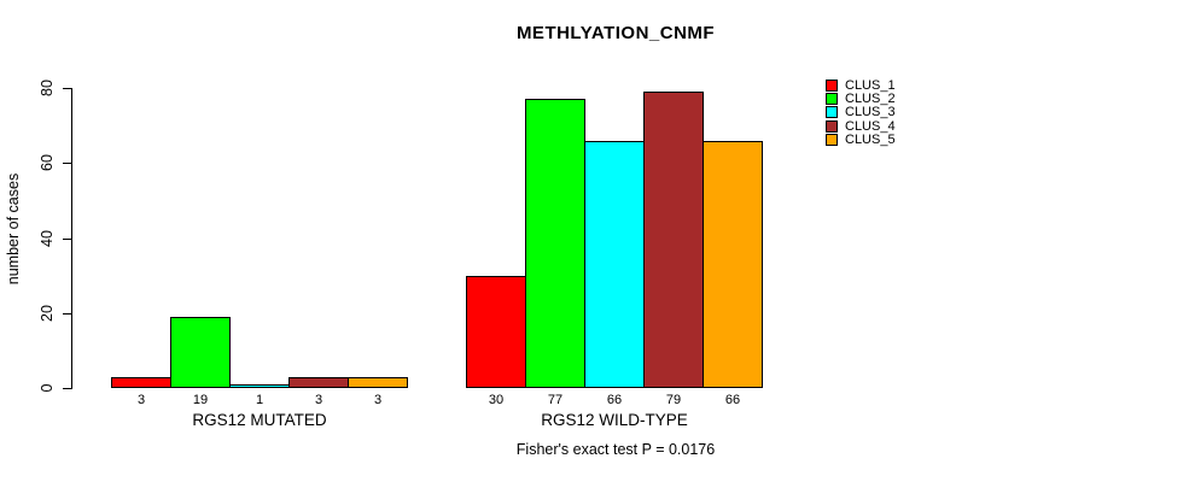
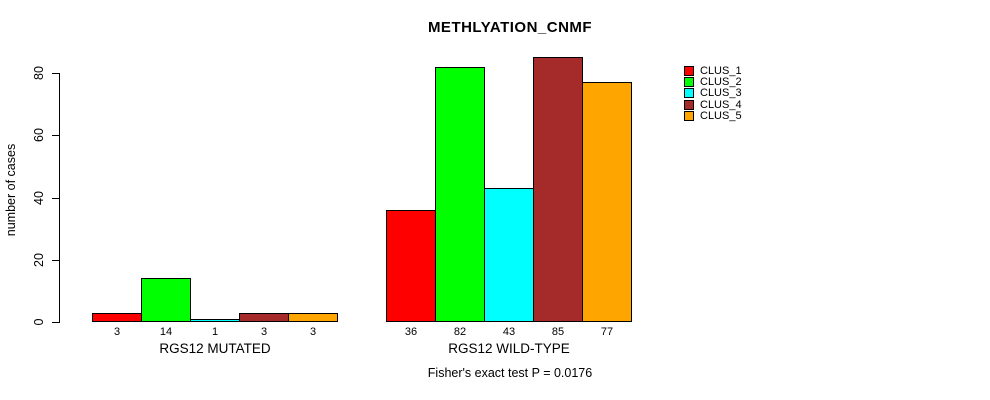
CLUS_2/RGS12 MUTATED: 19 -> 14
CLUS_1/RGS12 WILD-TYPE: 30 -> 36
CLUS_2/RGS12 WILD-TYPE: 77 -> 82
CLUS_3/RGS12 WILD-TYPE: 66 -> 43
CLUS_4/RGS12 WILD-TYPE: 79 -> 85
CLUS_5/RGS12 WILD-TYPE: 66 -> 77
